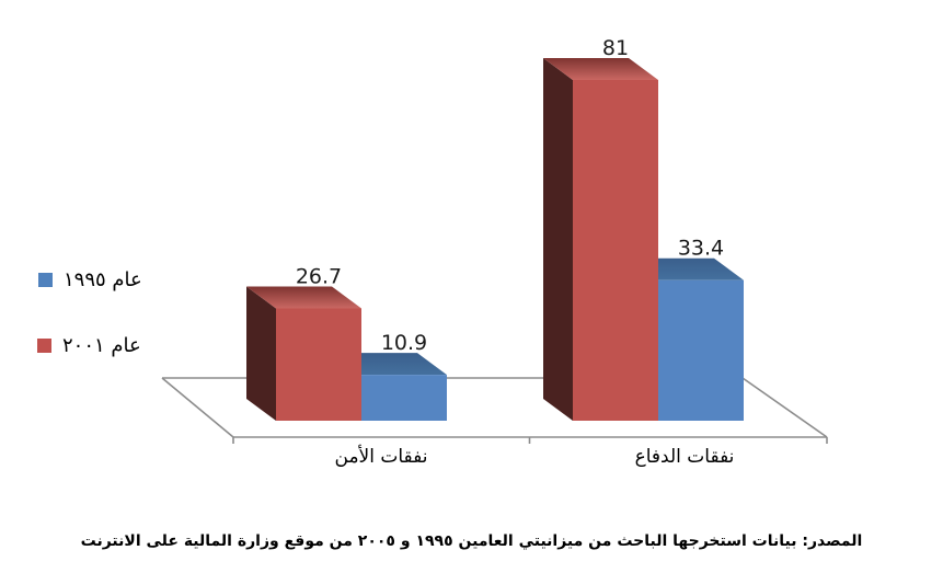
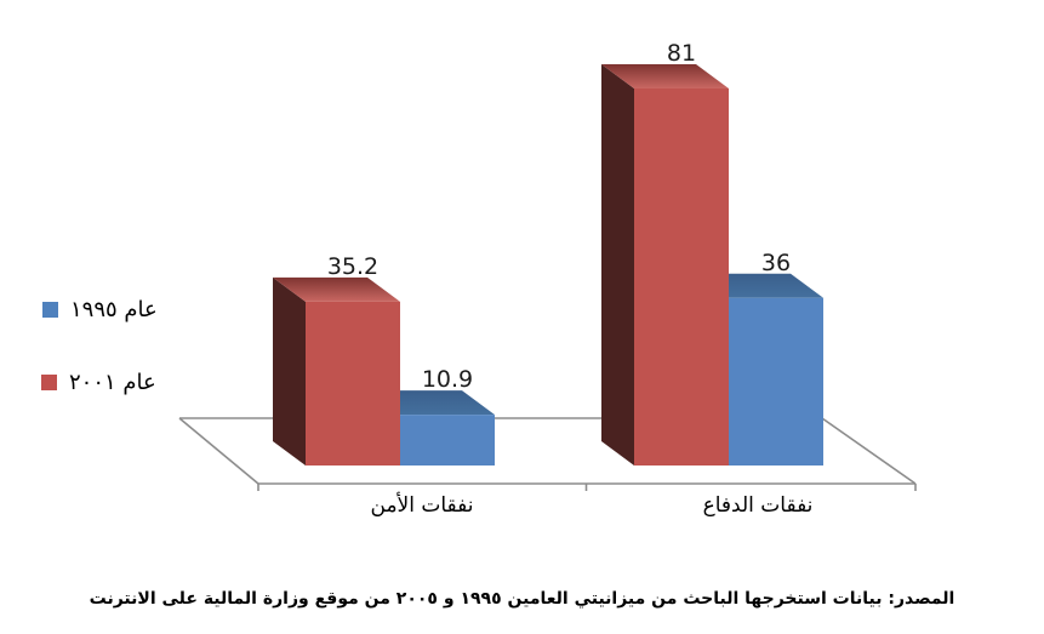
عام ٢٠٠١/نفقات الأمن: 26.7 -> 35.2
عام ١٩٩٥/نفقات الدفاع: 33.4 -> 36
